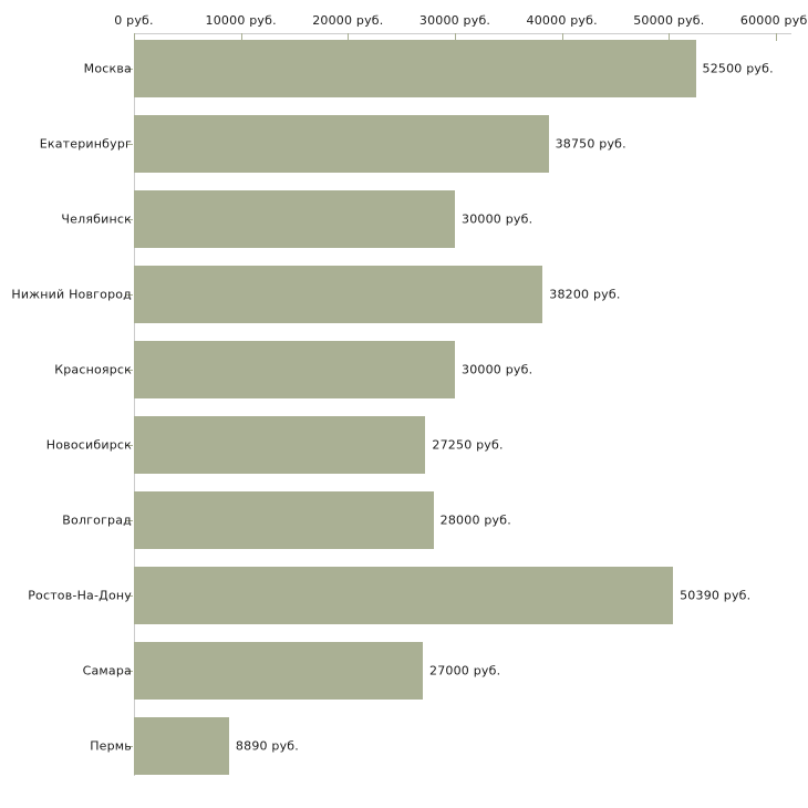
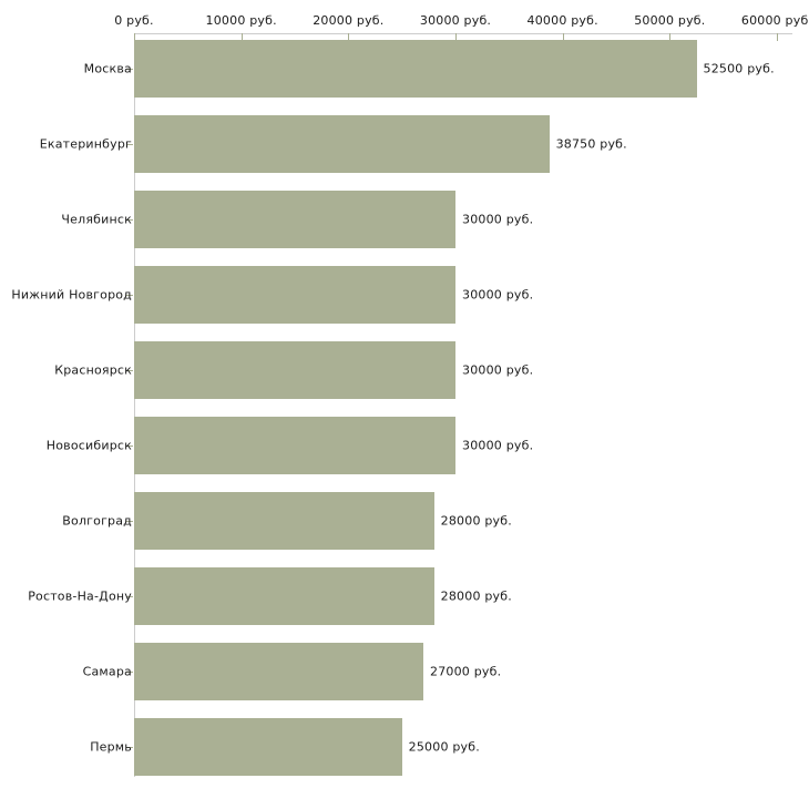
Нижний Новгород: 38200 -> 30000
Новосибирск: 27250 -> 30000
Ростов-На-Дону: 50390 -> 28000
Пермь: 8890 -> 25000
